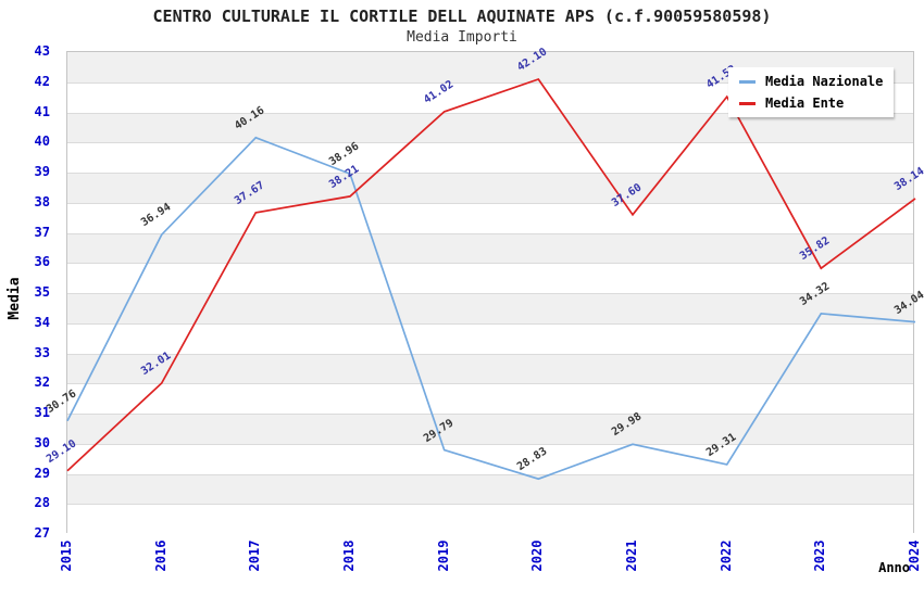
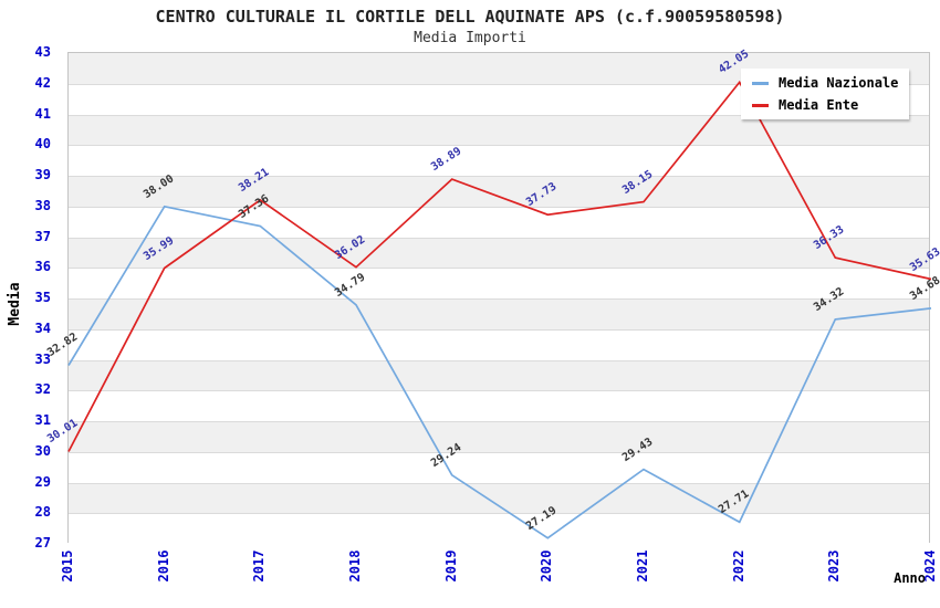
Media Nazionale/2015: 30.76 -> 32.82
Media Ente/2015: 29.10 -> 30.01
Media Nazionale/2016: 36.94 -> 38.00
Media Ente/2016: 32.01 -> 35.99
Media Nazionale/2017: 40.16 -> 37.36
Media Ente/2017: 37.67 -> 38.21
Media Nazionale/2018: 38.96 -> 34.79
Media Ente/2018: 38.21 -> 36.02
Media Nazionale/2019: 29.79 -> 29.24
Media Ente/2019: 41.02 -> 38.89
Media Nazionale/2020: 28.83 -> 27.19
Media Ente/2020: 42.10 -> 37.73
Media Nazionale/2021: 29.98 -> 29.43
Media Ente/2021: 37.60 -> 38.15
Media Nazionale/2022: 29.31 -> 27.71
Media Ente/2022: 41.52 -> 42.05
Media Ente/2023: 35.82 -> 36.33
Media Nazionale/2024: 34.04 -> 34.68
Media Ente/2024: 38.14 -> 35.63
